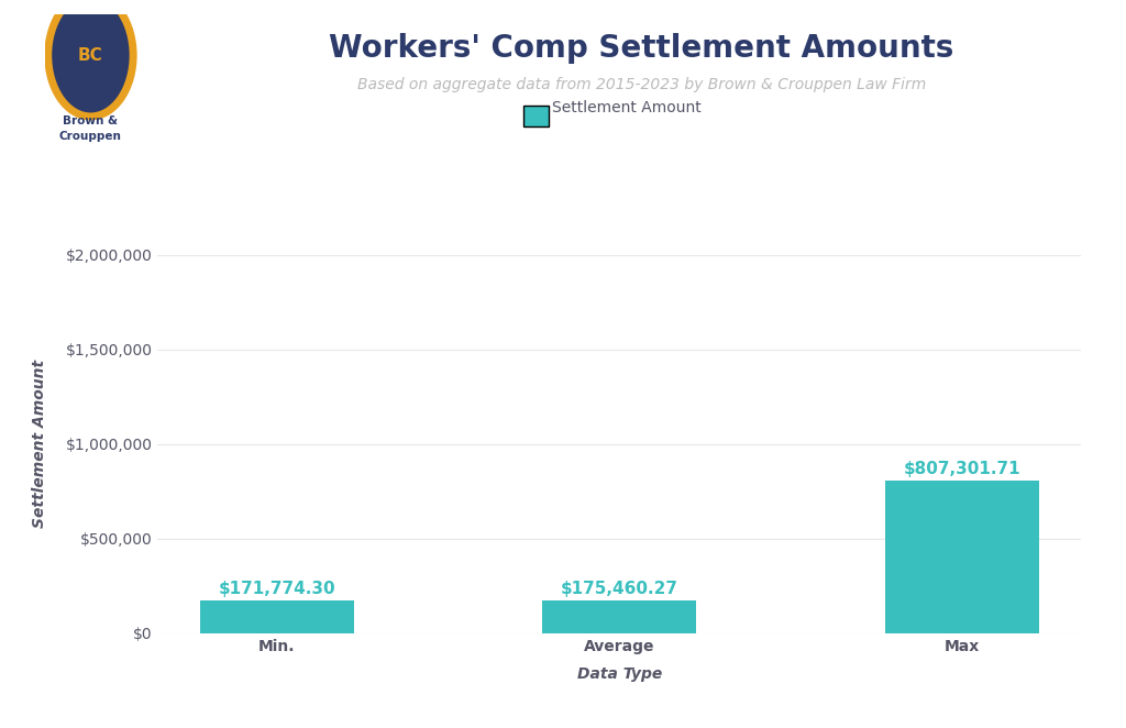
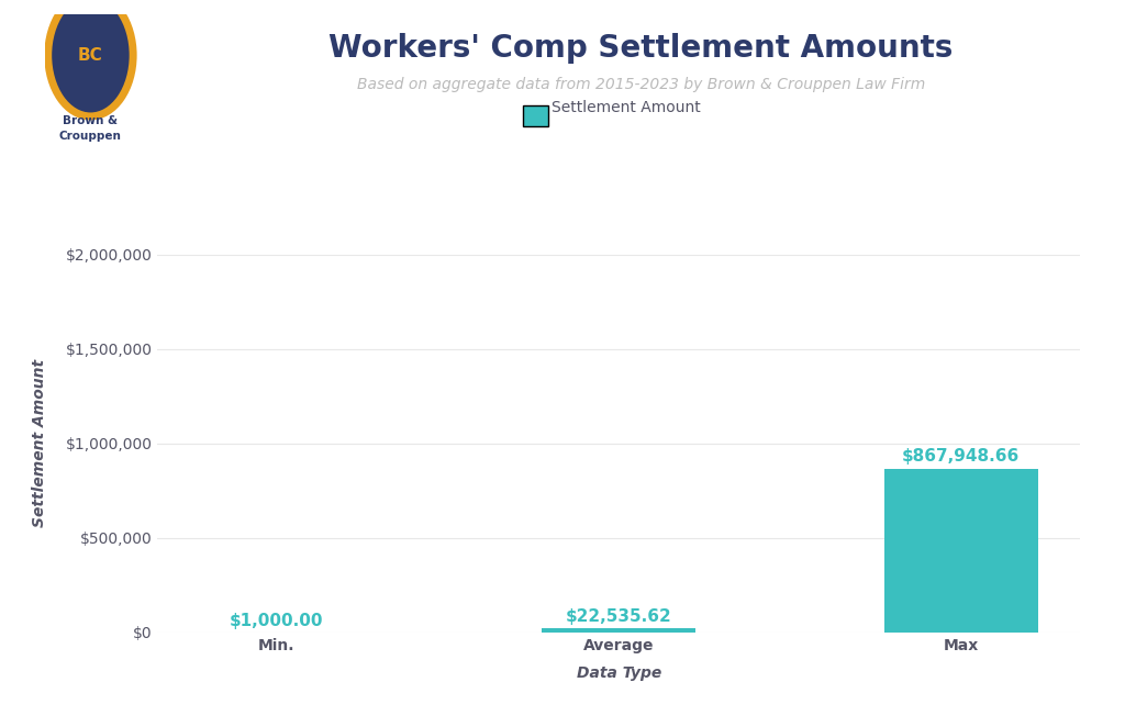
Min.: $171,774.30 -> $1,000.00
Average: $175,460.27 -> $22,535.62
Max: $807,301.71 -> $867,948.66
